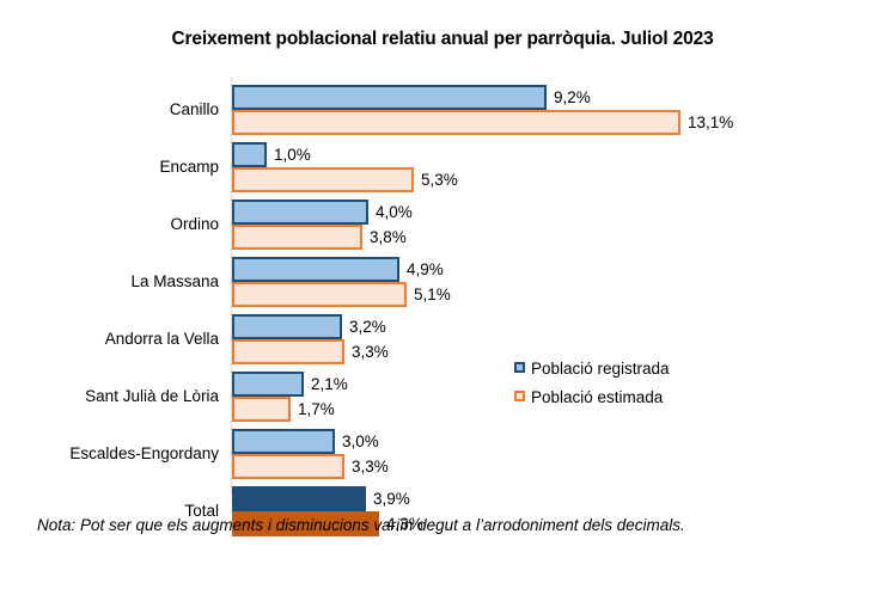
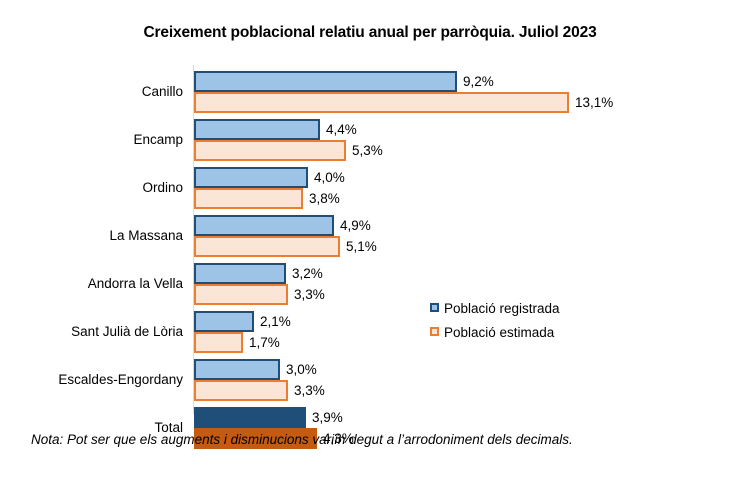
Població registrada/Encamp: 1,0% -> 4,4%
